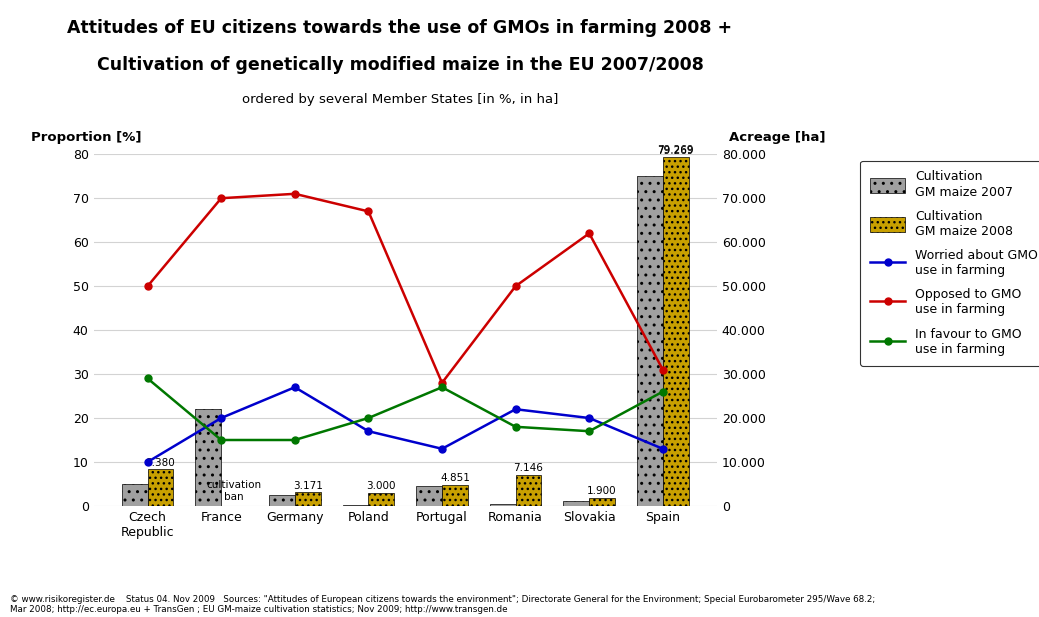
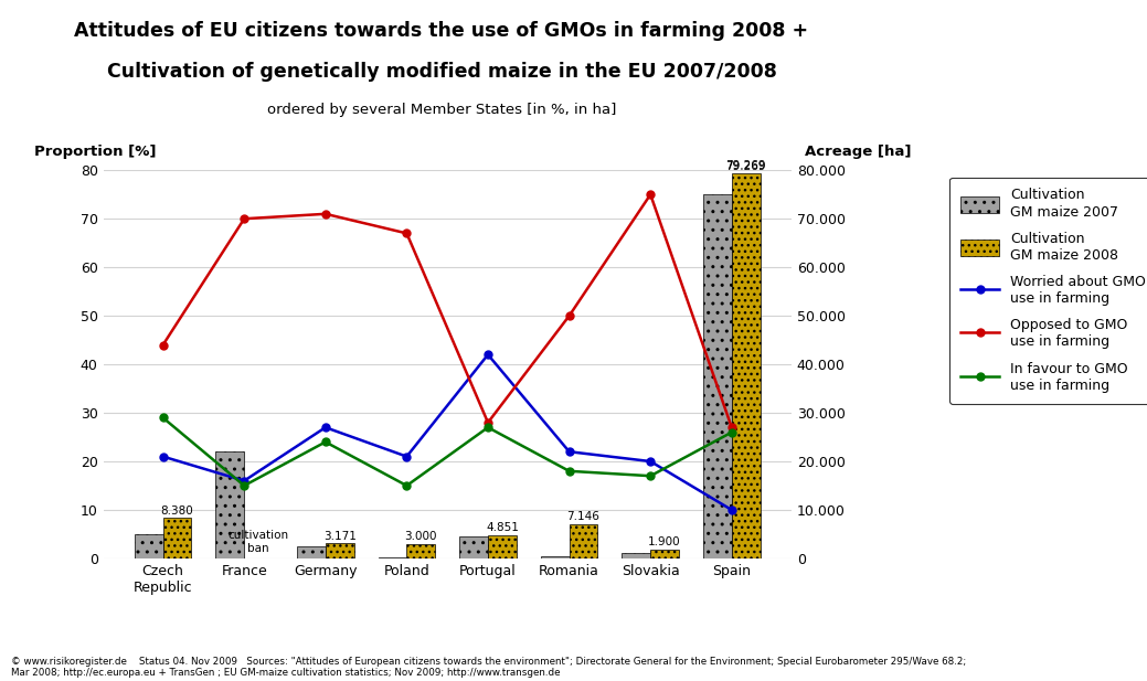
Worried about GMO use in farming/Czech Republic: 10 -> 21
Opposed to GMO use in farming/Czech Republic: 50 -> 44
Worried about GMO use in farming/France: 20 -> 16
In favour to GMO use in farming/Germany: 15 -> 24
Worried about GMO use in farming/Poland: 17 -> 21
In favour to GMO use in farming/Poland: 20 -> 15
Worried about GMO use in farming/Portugal: 13 -> 42
Opposed to GMO use in farming/Slovakia: 62 -> 75
Worried about GMO use in farming/Spain: 13 -> 10
Opposed to GMO use in farming/Spain: 31 -> 27
